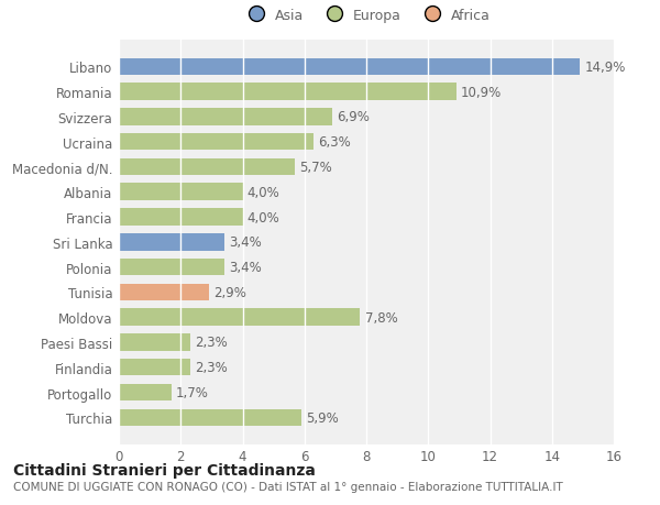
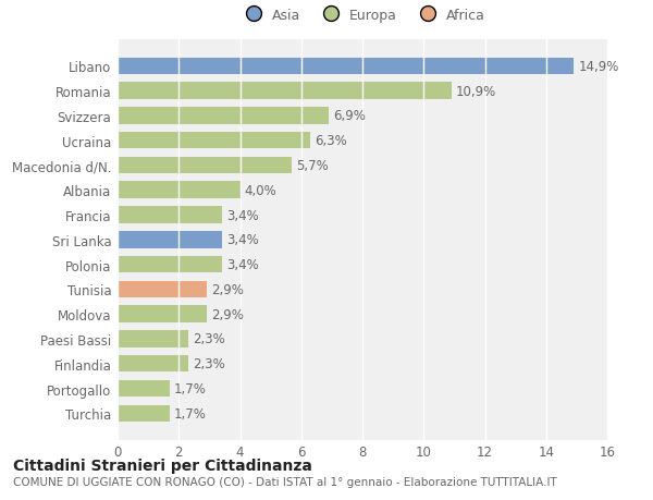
Francia: 4,0% -> 3,4%
Moldova: 7,8% -> 2,9%
Turchia: 5,9% -> 1,7%
